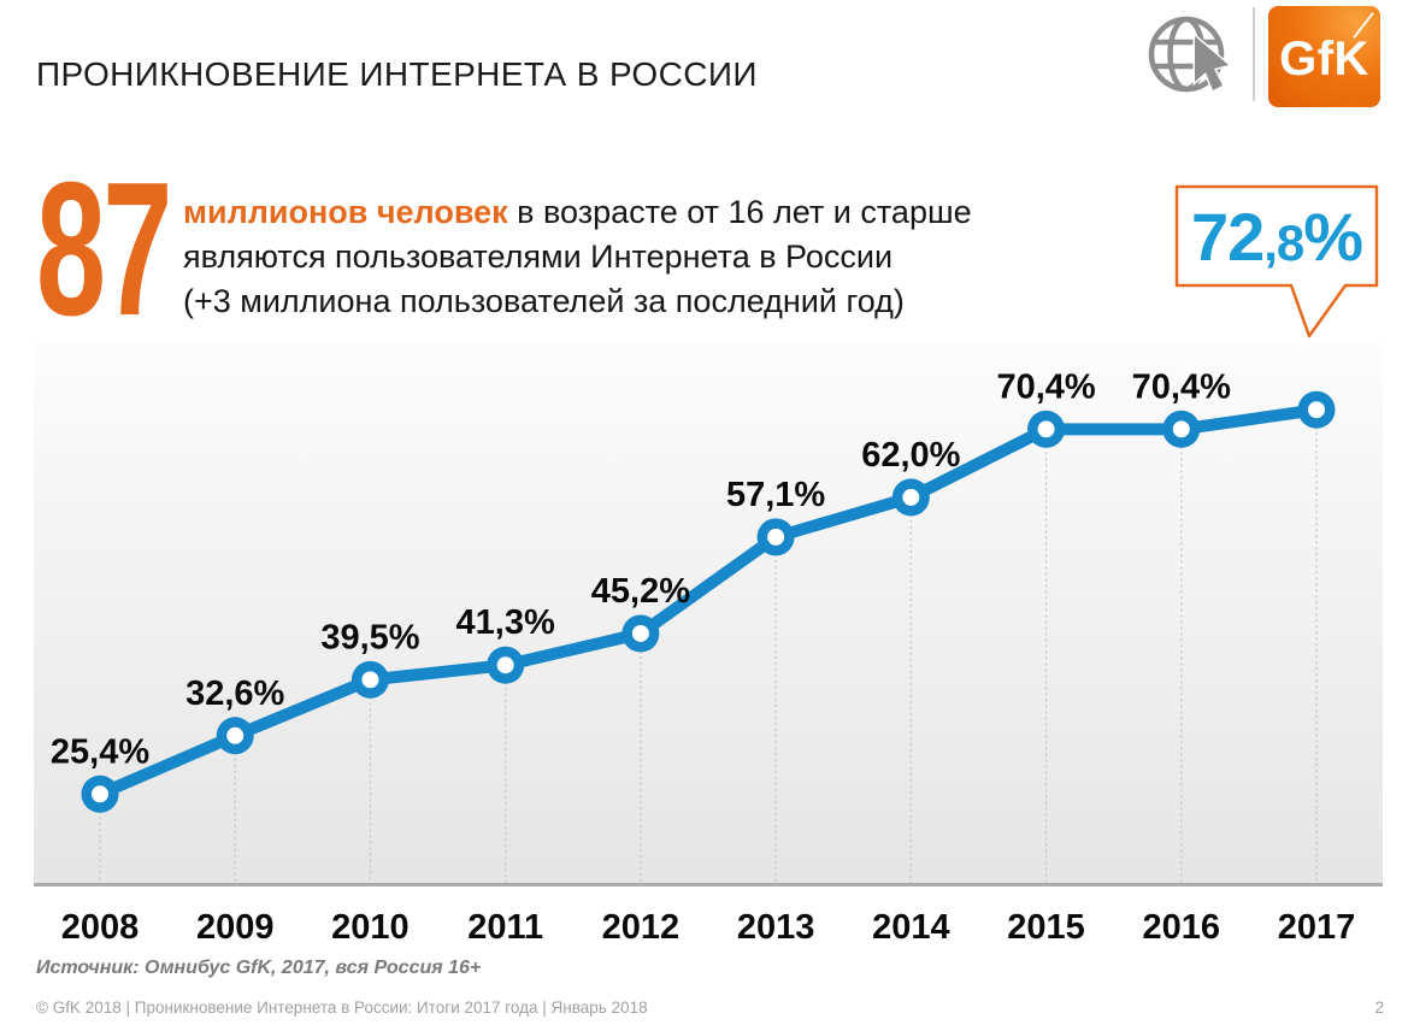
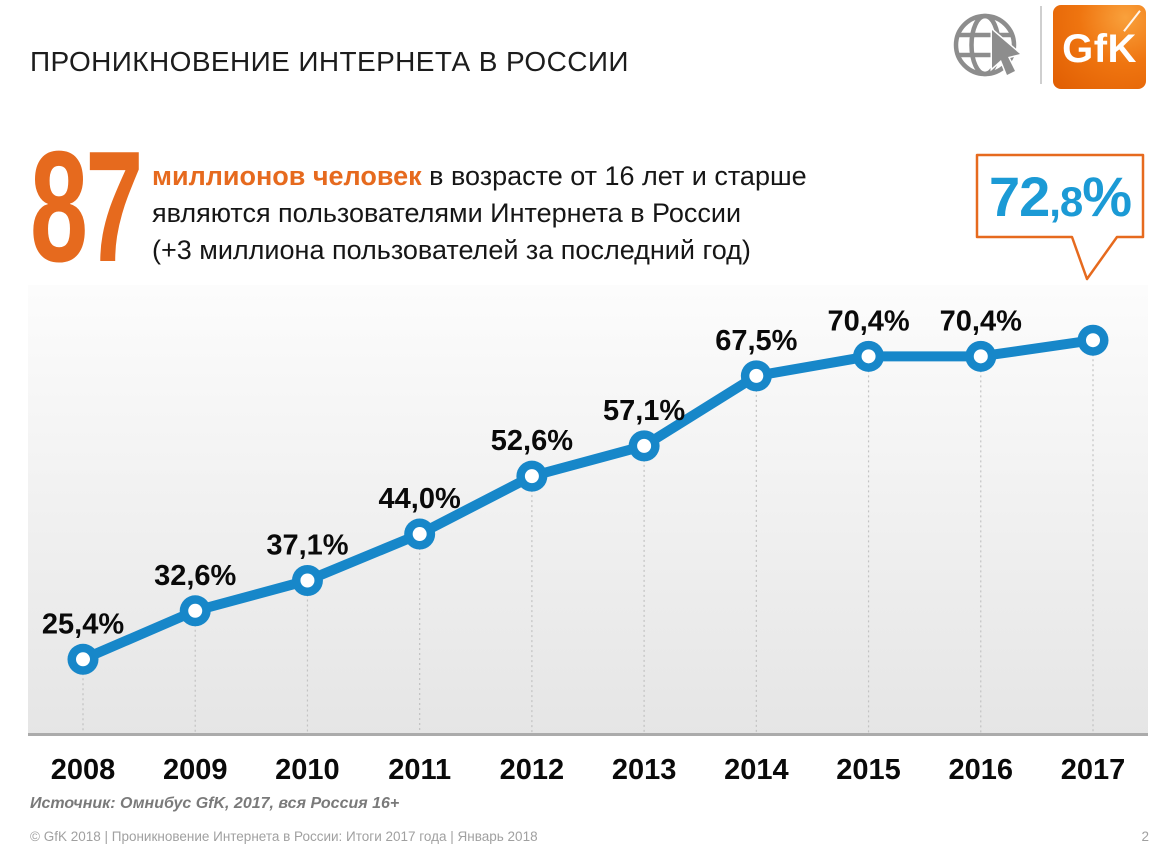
2010: 39,5% -> 37,1%
2011: 41,3% -> 44,0%
2012: 45,2% -> 52,6%
2014: 62,0% -> 67,5%
